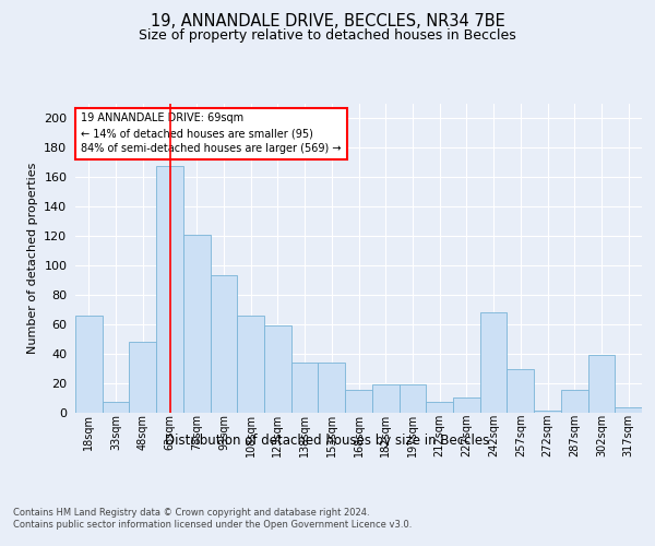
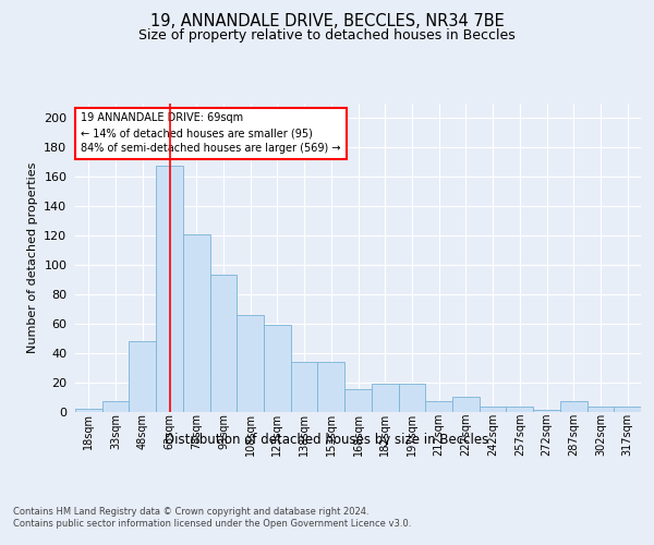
18sqm: 66 -> 2
242sqm: 68 -> 3
257sqm: 29 -> 3
287sqm: 15 -> 7
302sqm: 39 -> 3
